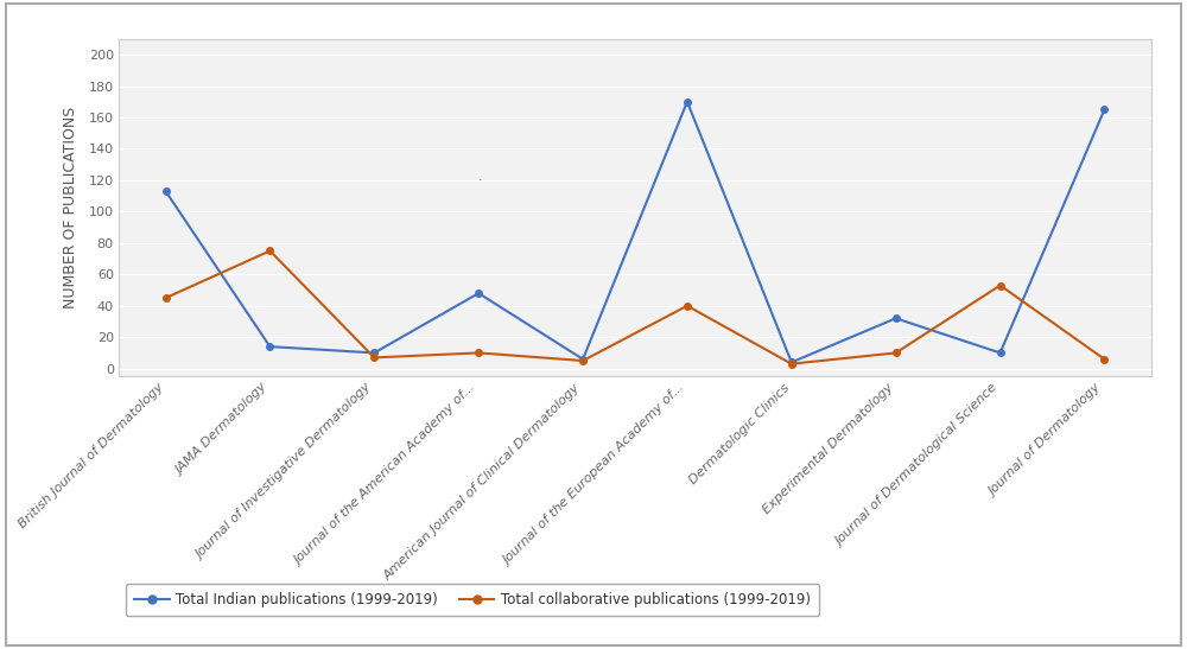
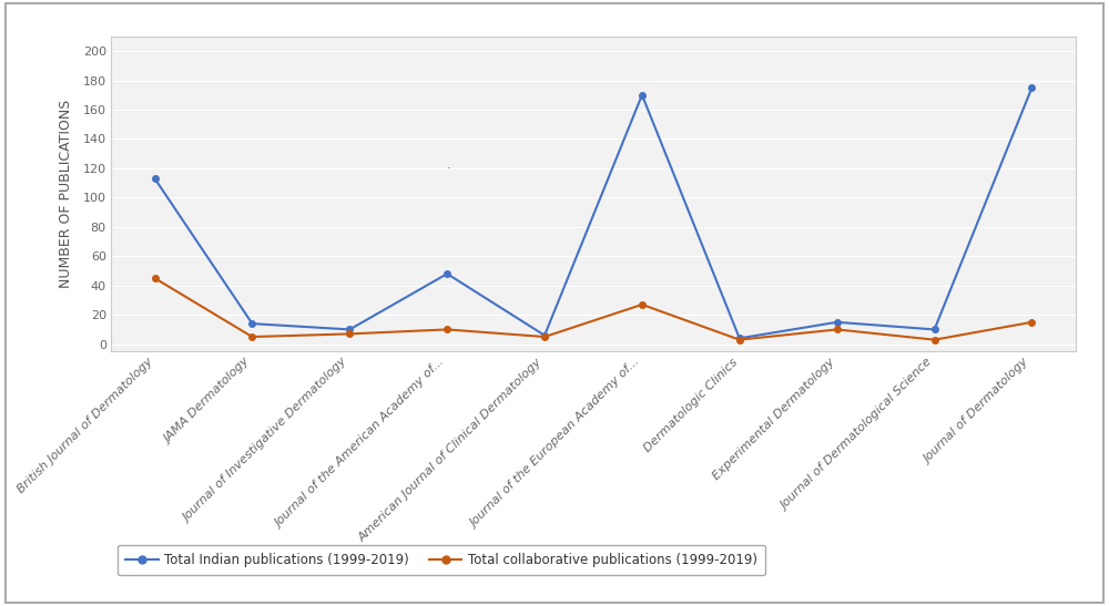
Total collaborative publications (1999-2019)/JAMA Dermatology: 75 -> 5
Total collaborative publications (1999-2019)/Journal of the European Academy of...: 40 -> 27
Total Indian publications (1999-2019)/Experimental Dermatology: 32 -> 15
Total collaborative publications (1999-2019)/Journal of Dermatological Science: 53 -> 3
Total Indian publications (1999-2019)/Journal of Dermatology: 165 -> 175
Total collaborative publications (1999-2019)/Journal of Dermatology: 6 -> 15
